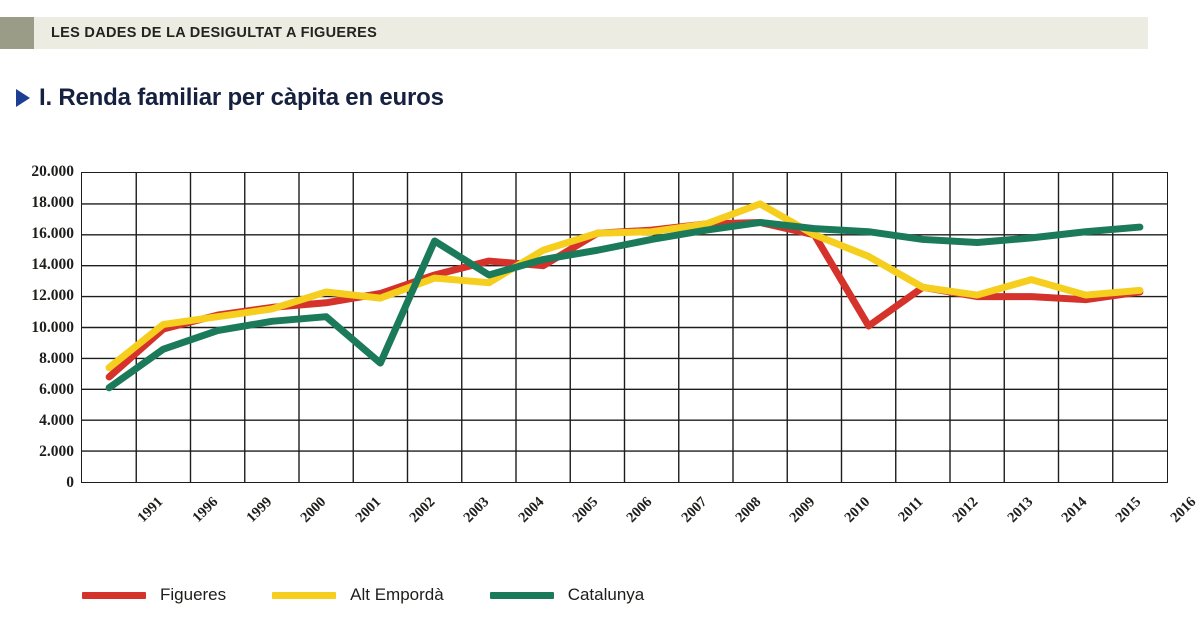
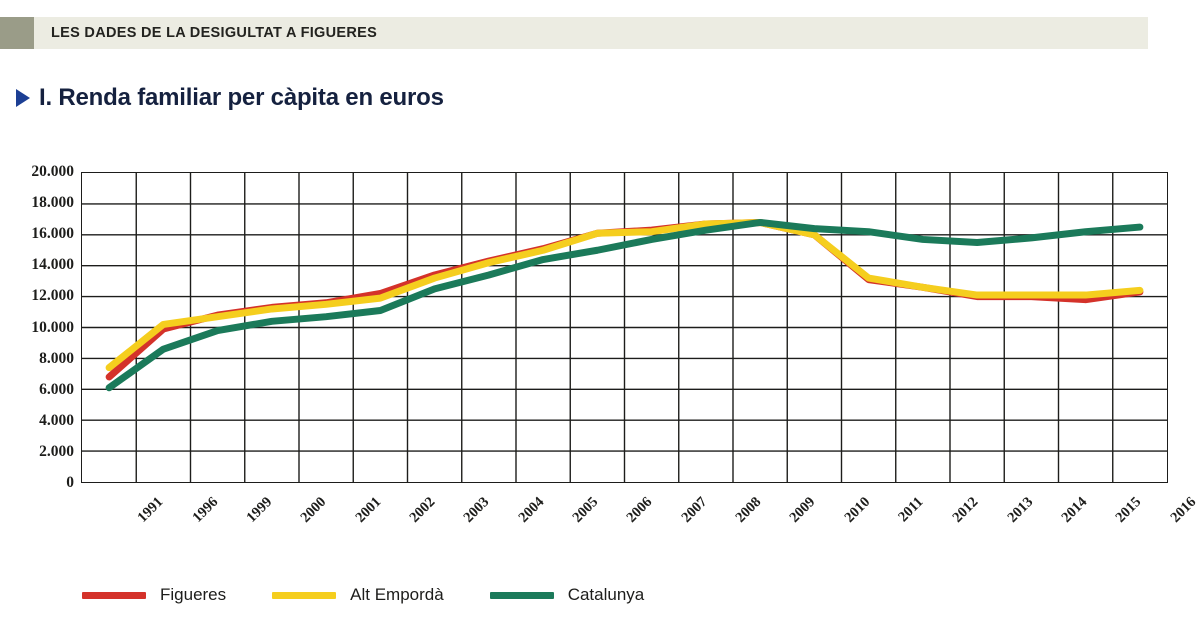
Alt Empordà/2001: 12300 -> 11500
Catalunya/2002: 7700 -> 11100
Catalunya/2003: 15600 -> 12500
Alt Empordà/2004: 12900 -> 14200
Figueres/2005: 14000 -> 15100
Alt Empordà/2009: 18000 -> 16800
Figueres/2011: 10100 -> 13100
Alt Empordà/2011: 14600 -> 13200
Alt Empordà/2014: 13100 -> 12100
